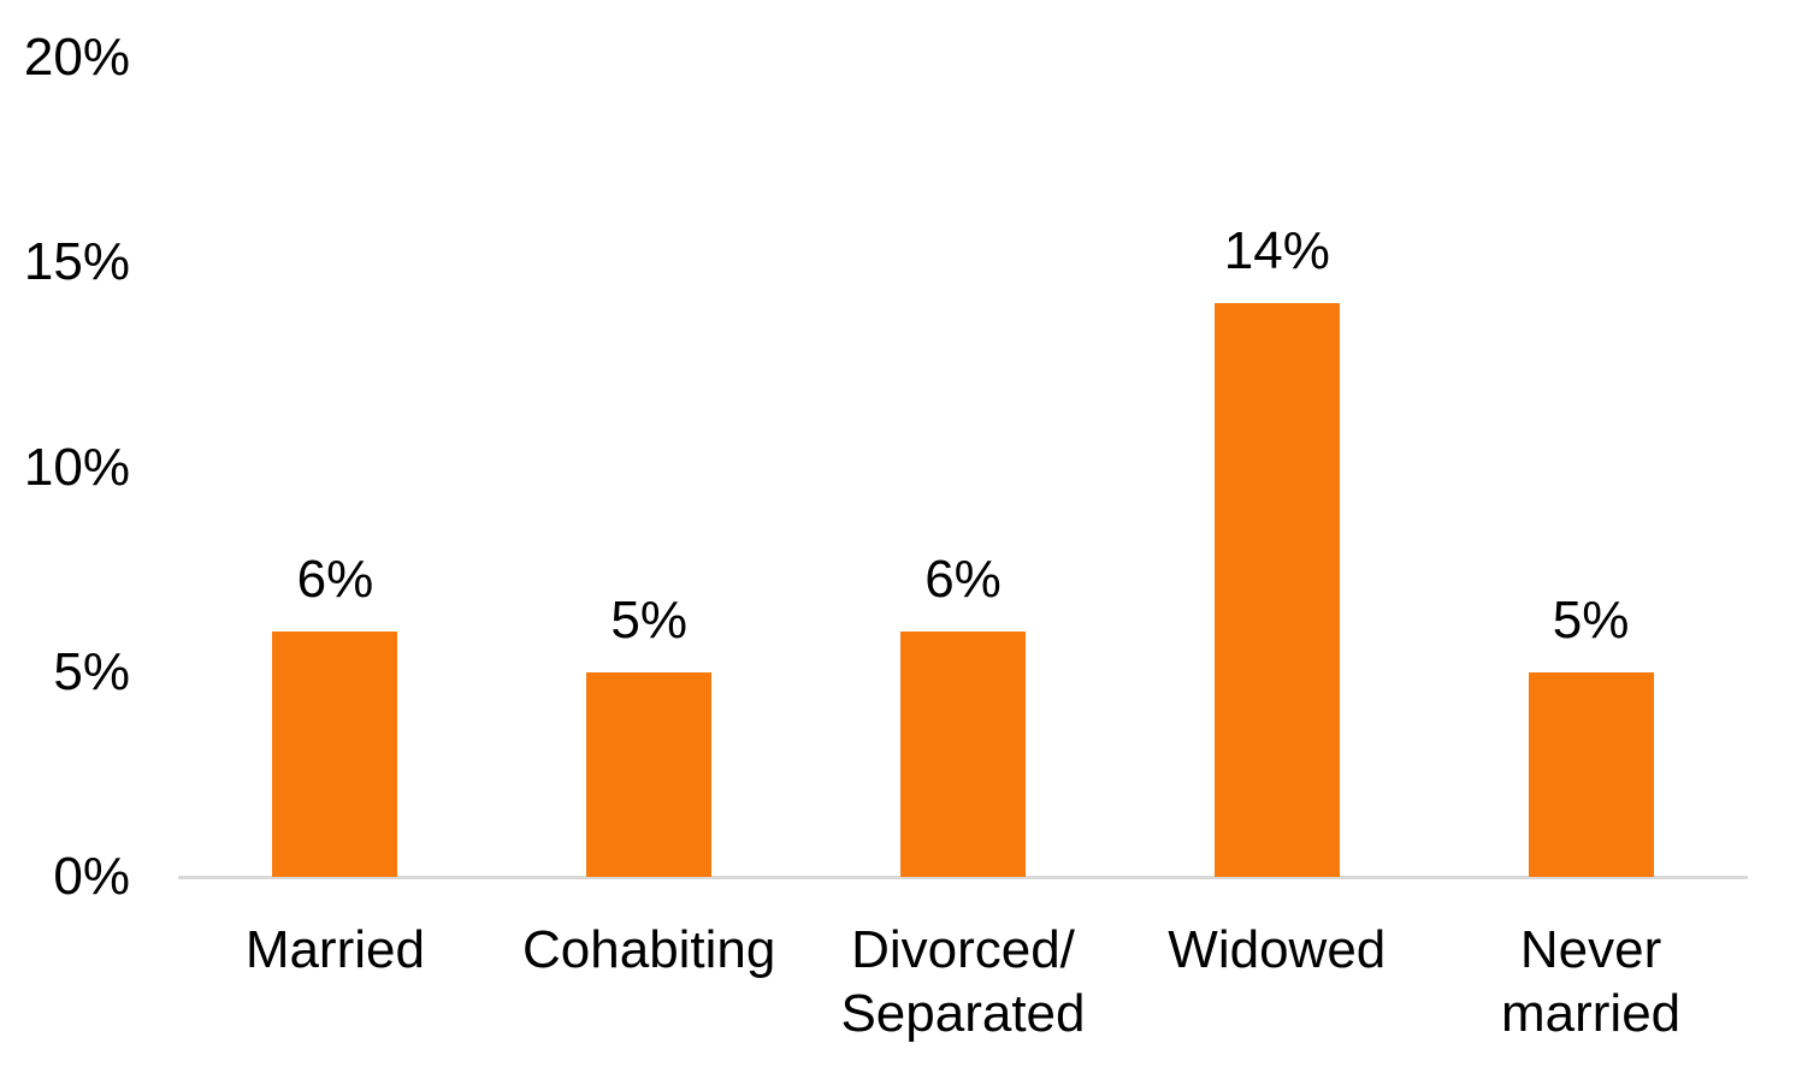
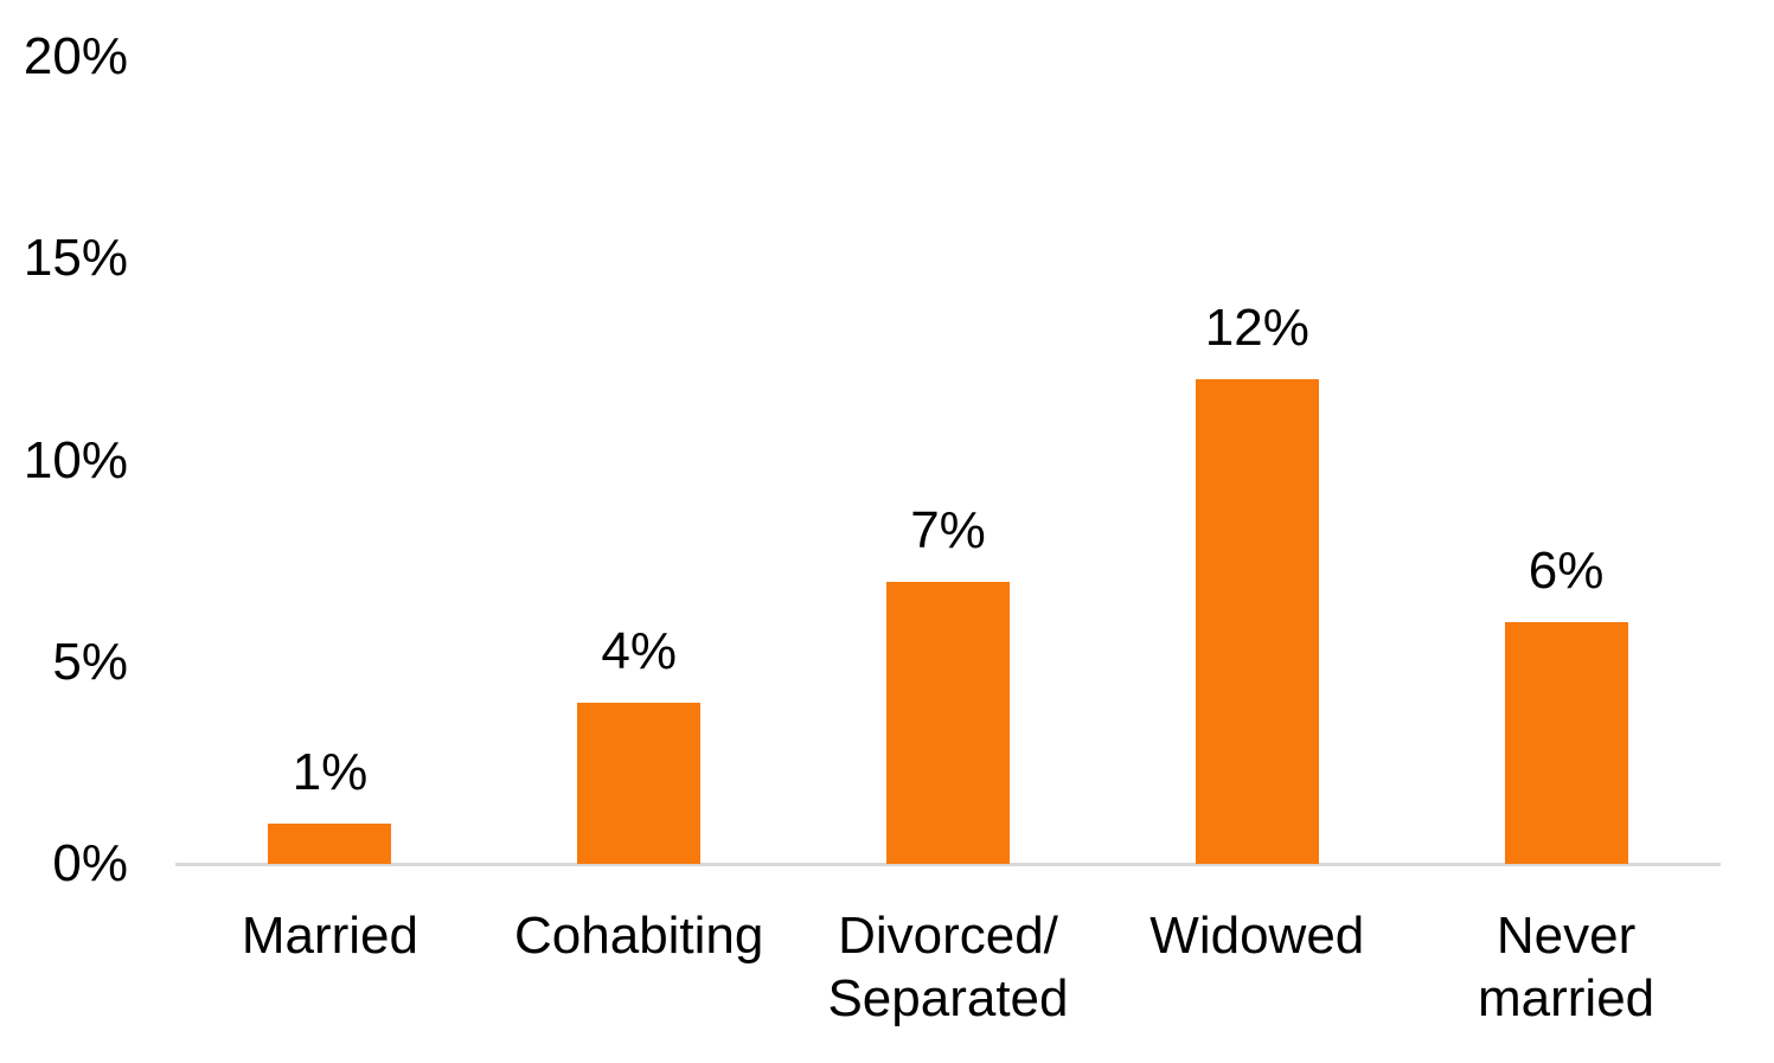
Married: 6% -> 1%
Cohabiting: 5% -> 4%
Divorced/Separated: 6% -> 7%
Widowed: 14% -> 12%
Never married: 5% -> 6%
